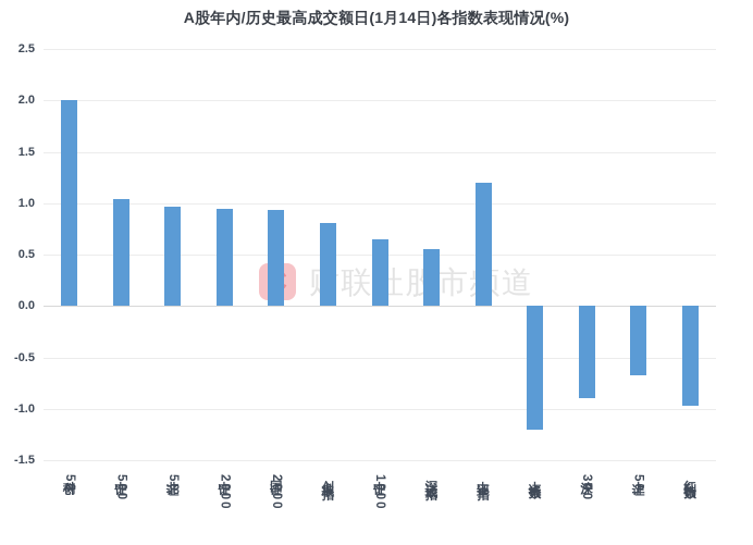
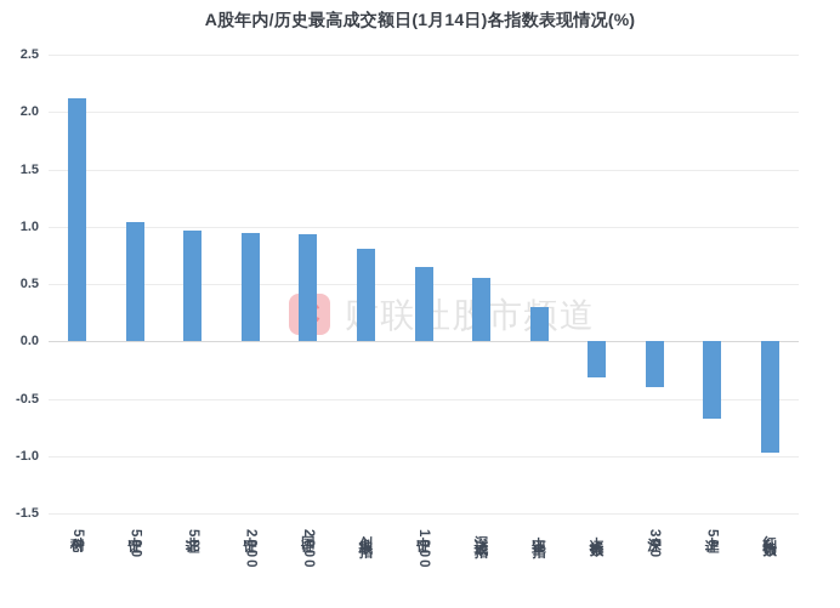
科创50: 2.0 -> 2.1
中证全指: 1.2 -> 0.3
上证指数: -1.2 -> -0.3
沪深300: -0.9 -> -0.4
